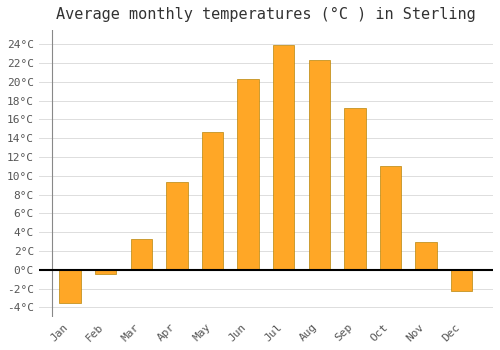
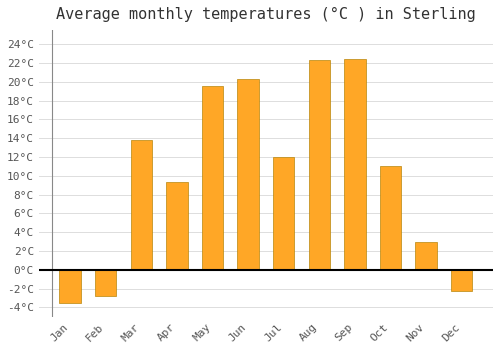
Feb: -0.5°C -> -2.8°C
Mar: 3.3°C -> 13.8°C
May: 14.7°C -> 19.6°C
Jul: 23.9°C -> 12.0°C
Sep: 17.2°C -> 22.4°C
